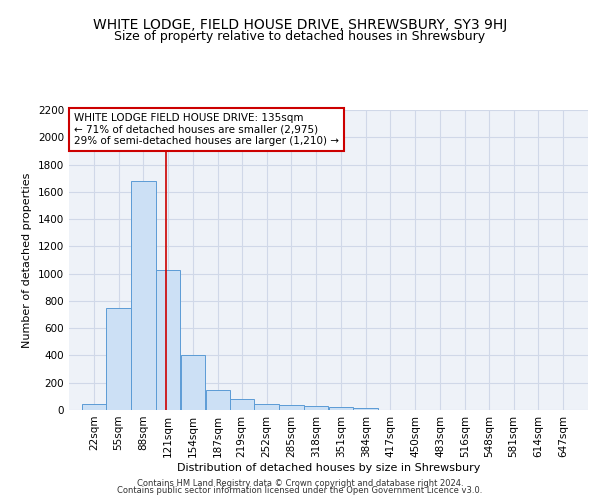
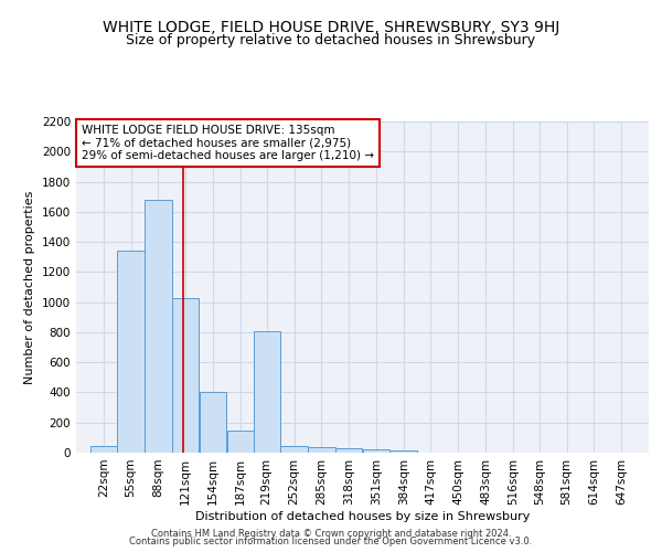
55sqm: 740 -> 1340
219sqm: 80 -> 810
